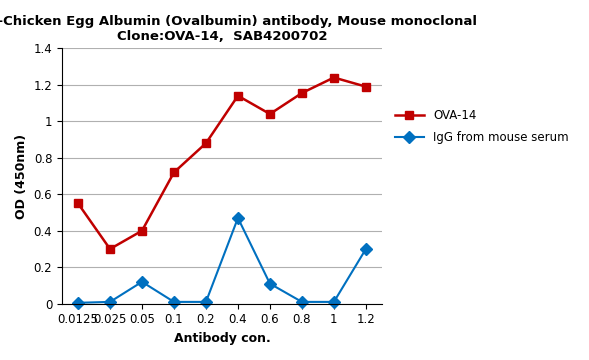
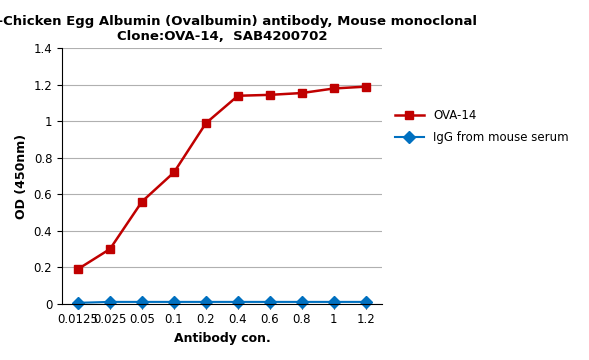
OVA-14/0.0125: 0.55 -> 0.19
OVA-14/0.05: 0.40 -> 0.56
IgG from mouse serum/0.05: 0.12 -> 0.01
OVA-14/0.2: 0.88 -> 0.99
IgG from mouse serum/0.4: 0.47 -> 0.01
OVA-14/0.6: 1.04 -> 1.15
IgG from mouse serum/0.6: 0.11 -> 0.01
OVA-14/1: 1.24 -> 1.18
IgG from mouse serum/1.2: 0.30 -> 0.01
